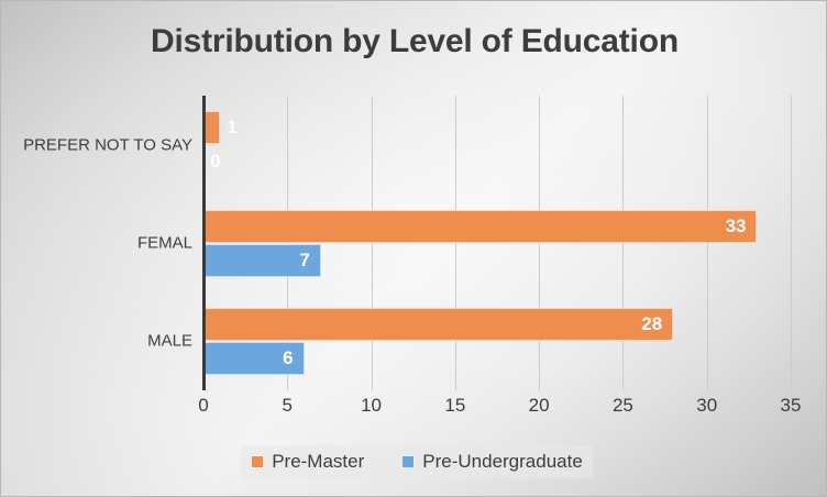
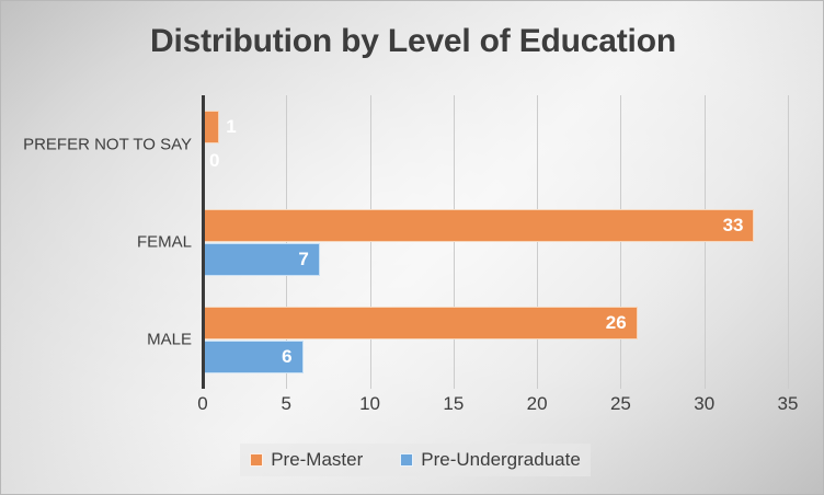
Pre-Master/MALE: 28 -> 26
